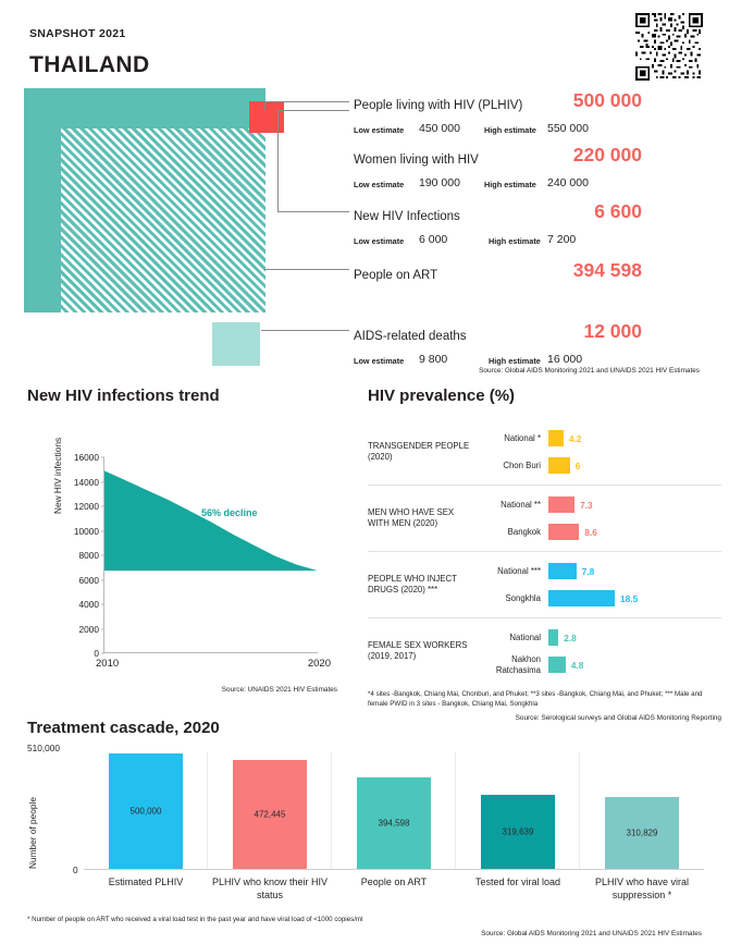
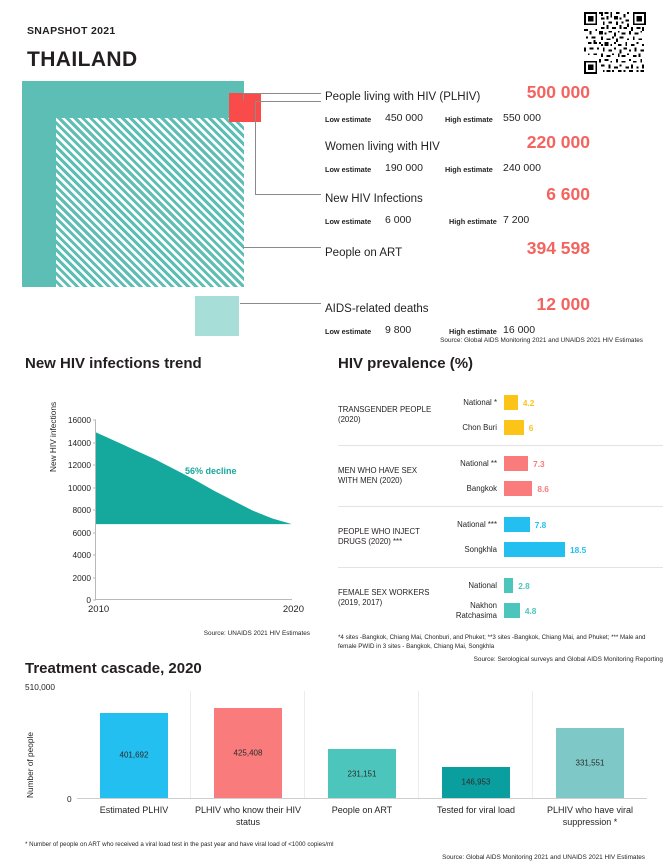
Treatment cascade, 2020/Estimated PLHIV: 500,000 -> 401,692
Treatment cascade, 2020/PLHIV who know their HIV status: 472,445 -> 425,408
Treatment cascade, 2020/People on ART: 394,598 -> 231,151
Treatment cascade, 2020/Tested for viral load: 319,639 -> 146,953
Treatment cascade, 2020/PLHIV who have viral suppression *: 310,829 -> 331,551
